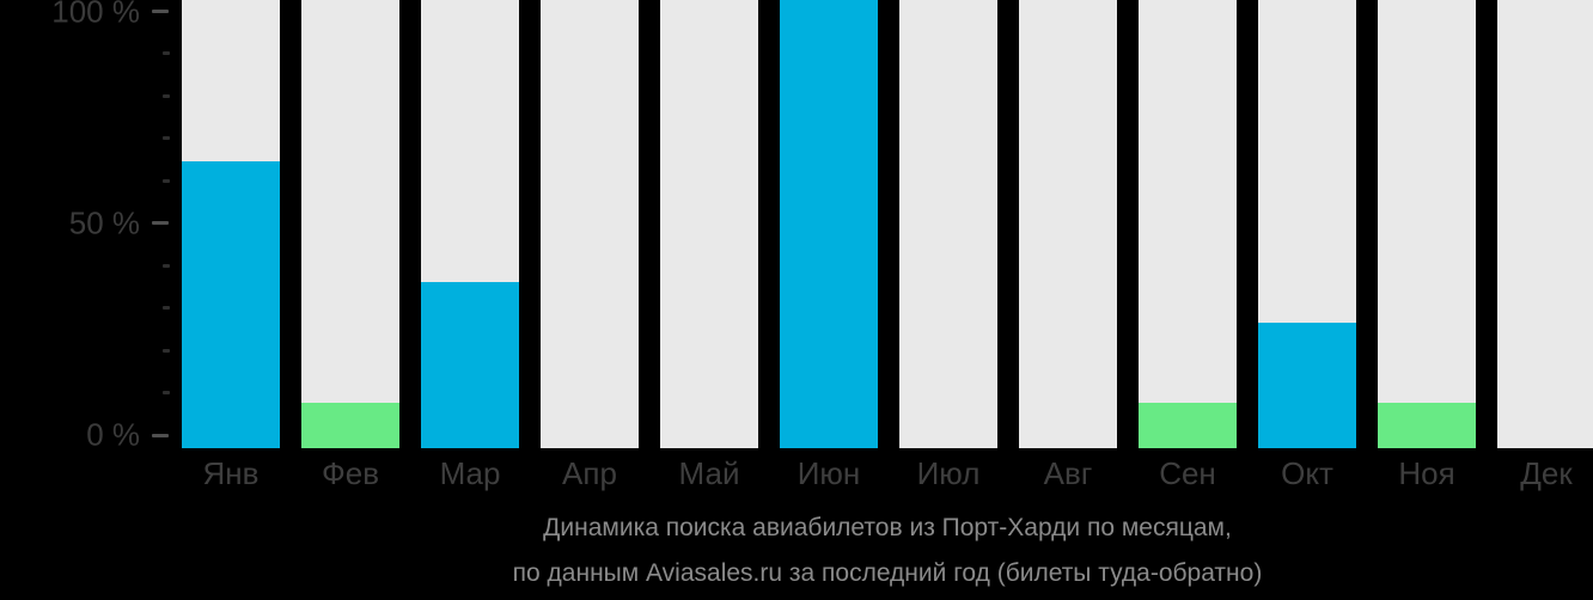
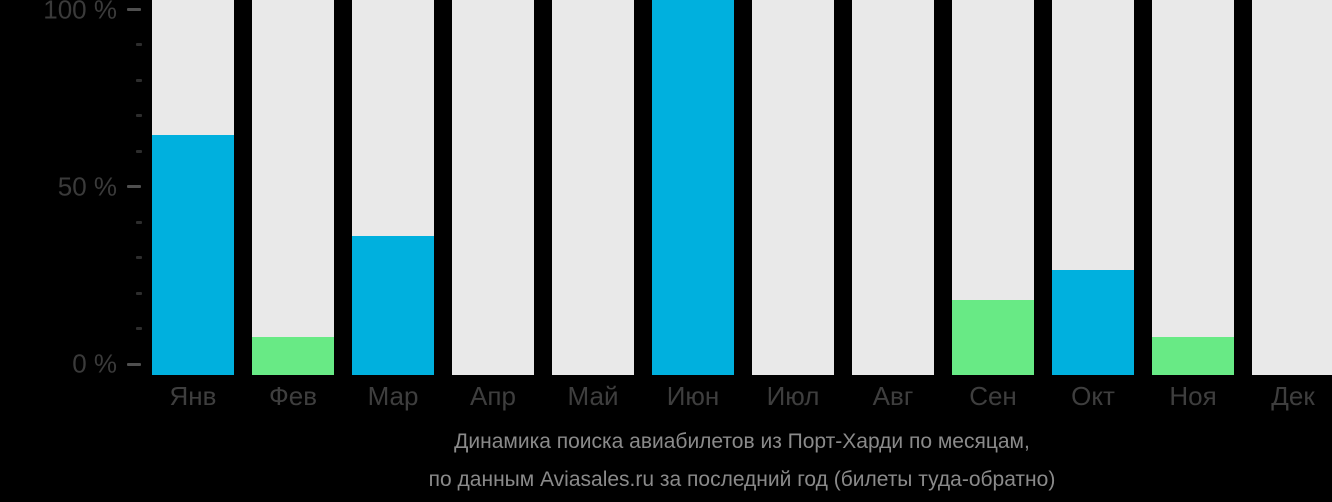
Сен: 10% -> 20%
